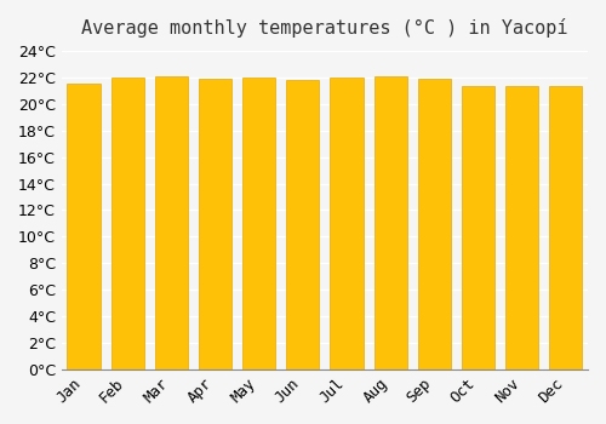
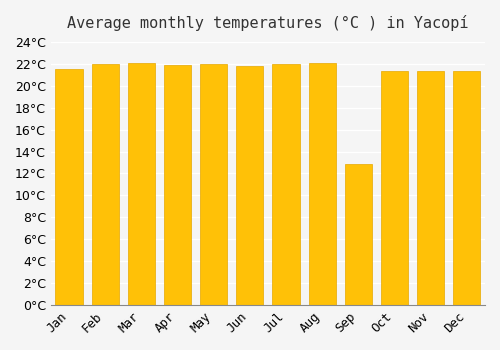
Sep: 21.9°C -> 12.9°C
